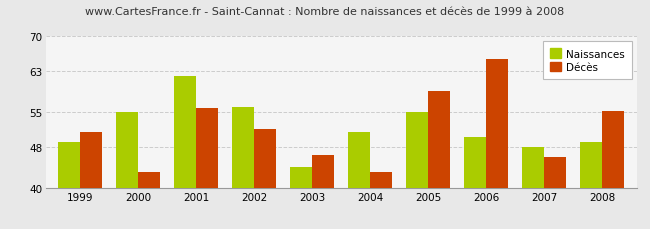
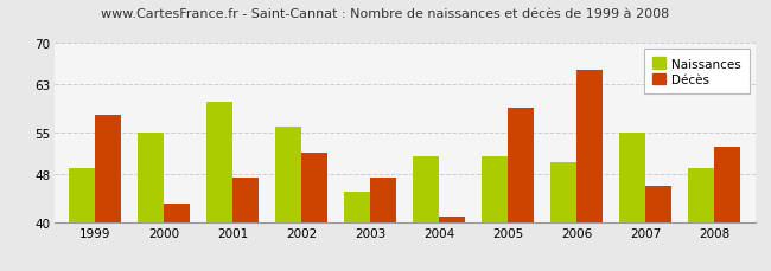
Décès/1999: 51.0 -> 58.0
Naissances/2001: 62 -> 60
Décès/2001: 55.8 -> 47.5
Naissances/2003: 44 -> 45
Décès/2003: 46.4 -> 47.5
Décès/2004: 43.0 -> 41.0
Naissances/2005: 55 -> 51
Naissances/2007: 48 -> 55
Décès/2008: 55.2 -> 52.5
